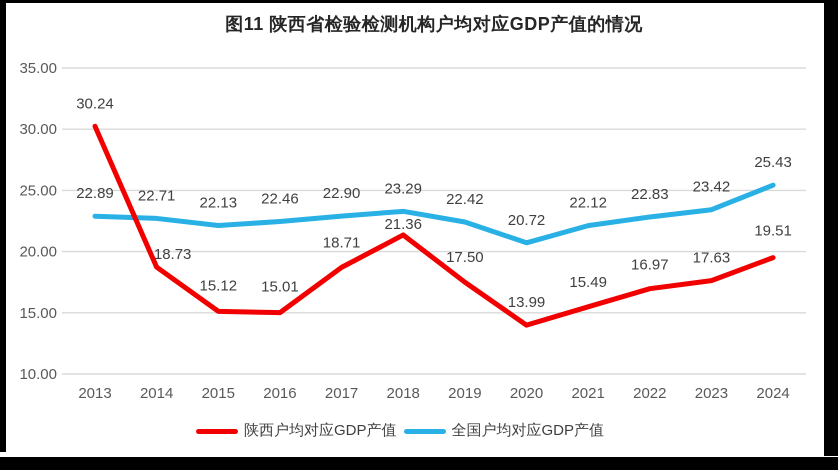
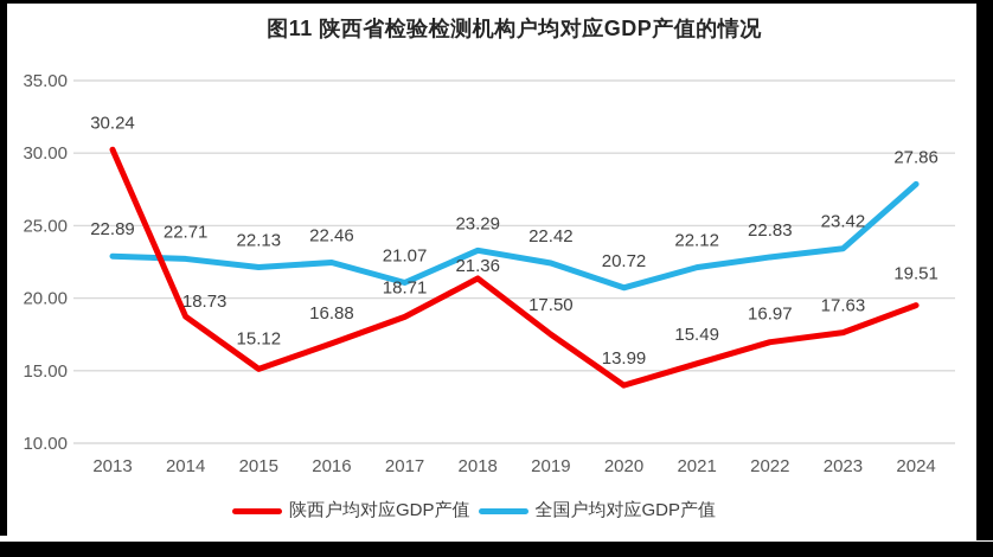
陕西户均对应GDP产值/2016: 15.01 -> 16.88
全国户均对应GDP产值/2017: 22.90 -> 21.07
全国户均对应GDP产值/2024: 25.43 -> 27.86
